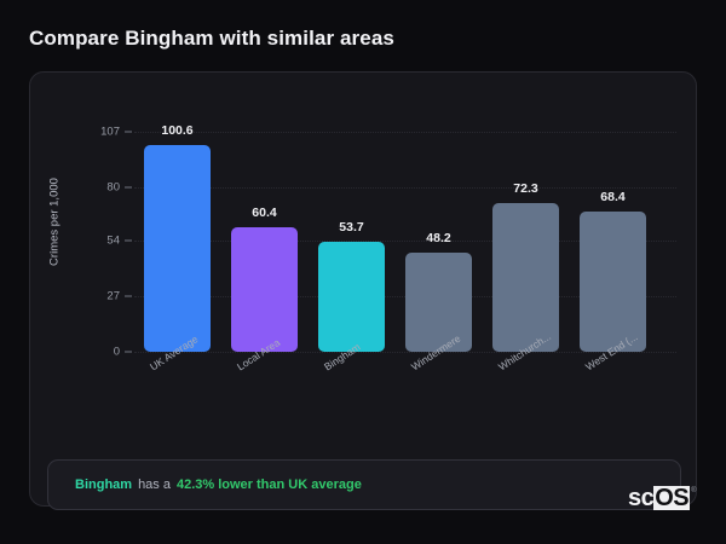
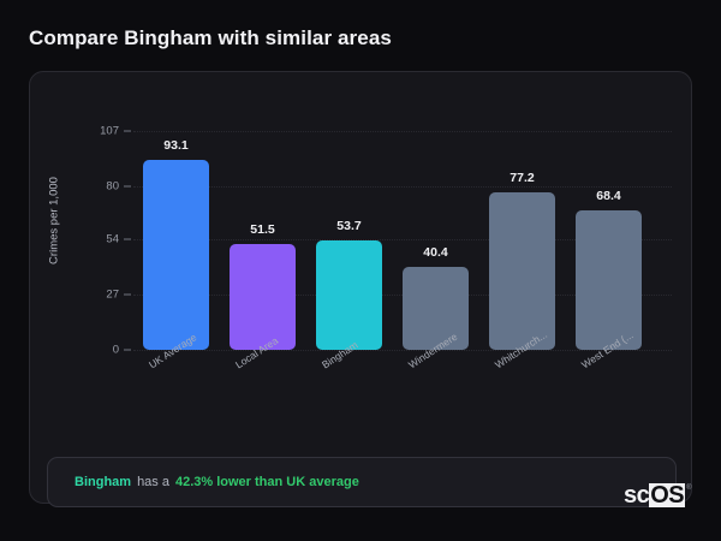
UK Average: 100.6 -> 93.1
Local Area: 60.4 -> 51.5
Windermere: 48.2 -> 40.4
Whitchurch...: 72.3 -> 77.2
